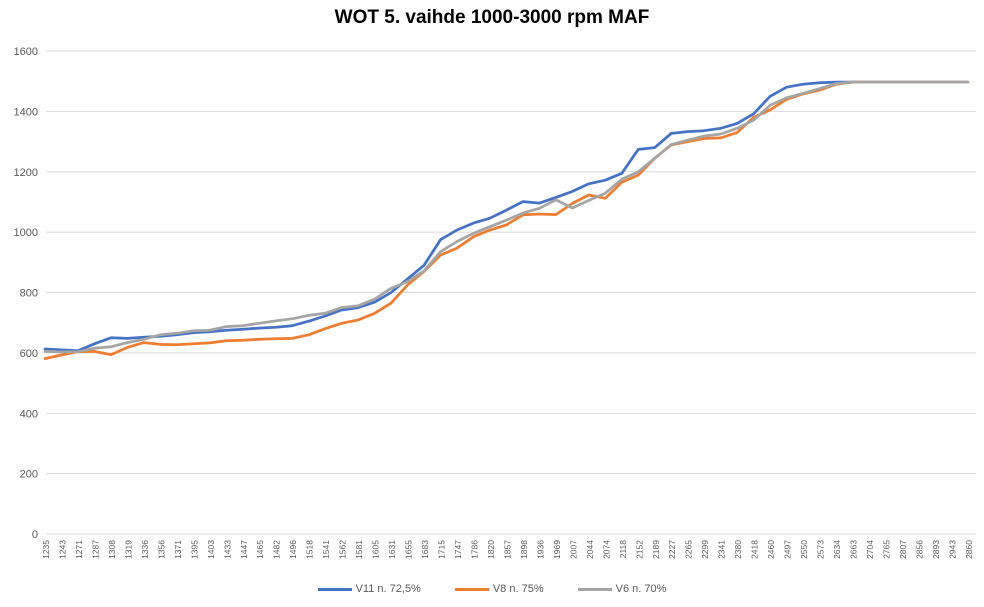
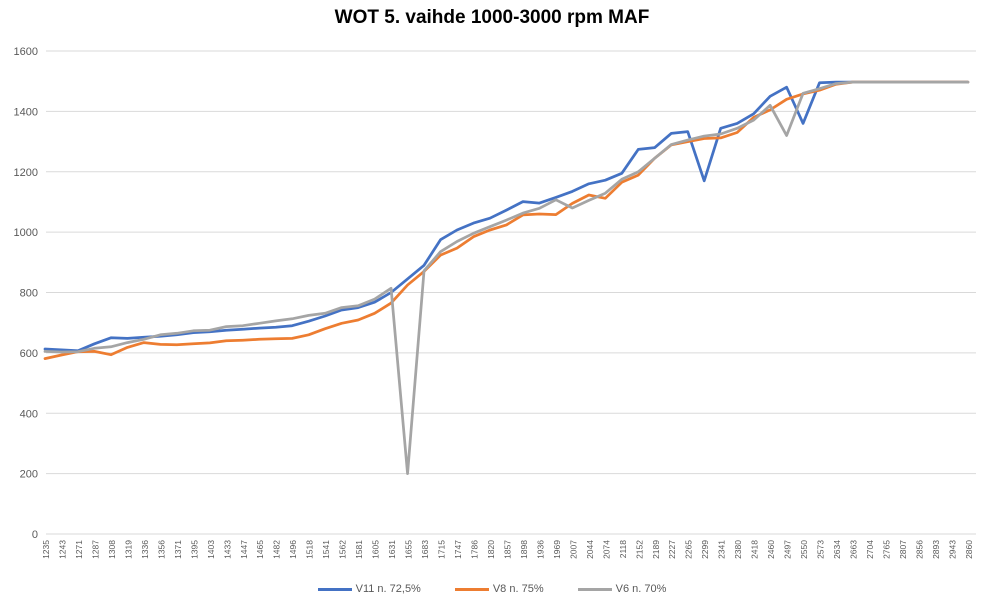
V6 n. 70%/1655: 840 -> 200
V11 n. 72,5%/2299: 1340 -> 1170
V6 n. 70%/2497: 1440 -> 1320
V11 n. 72,5%/2550: 1490 -> 1360
